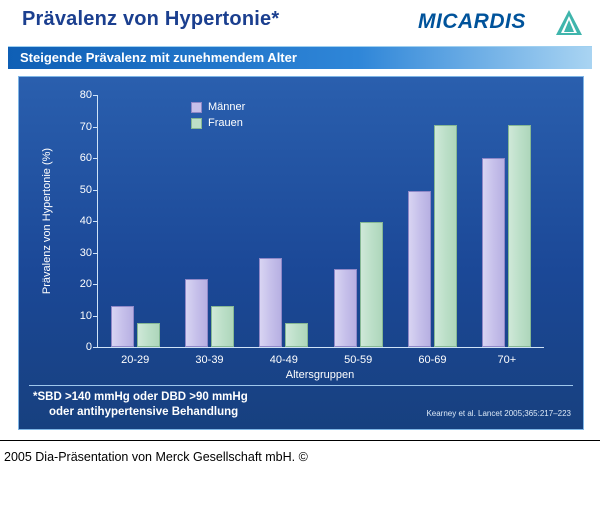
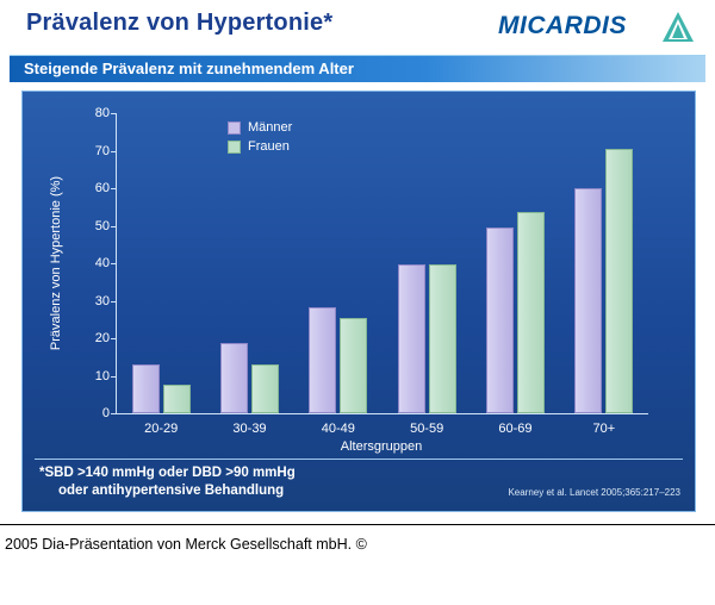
Männer/30-39: 21 -> 18
Frauen/40-49: 7 -> 25
Männer/50-59: 24 -> 39
Frauen/60-69: 70 -> 53
